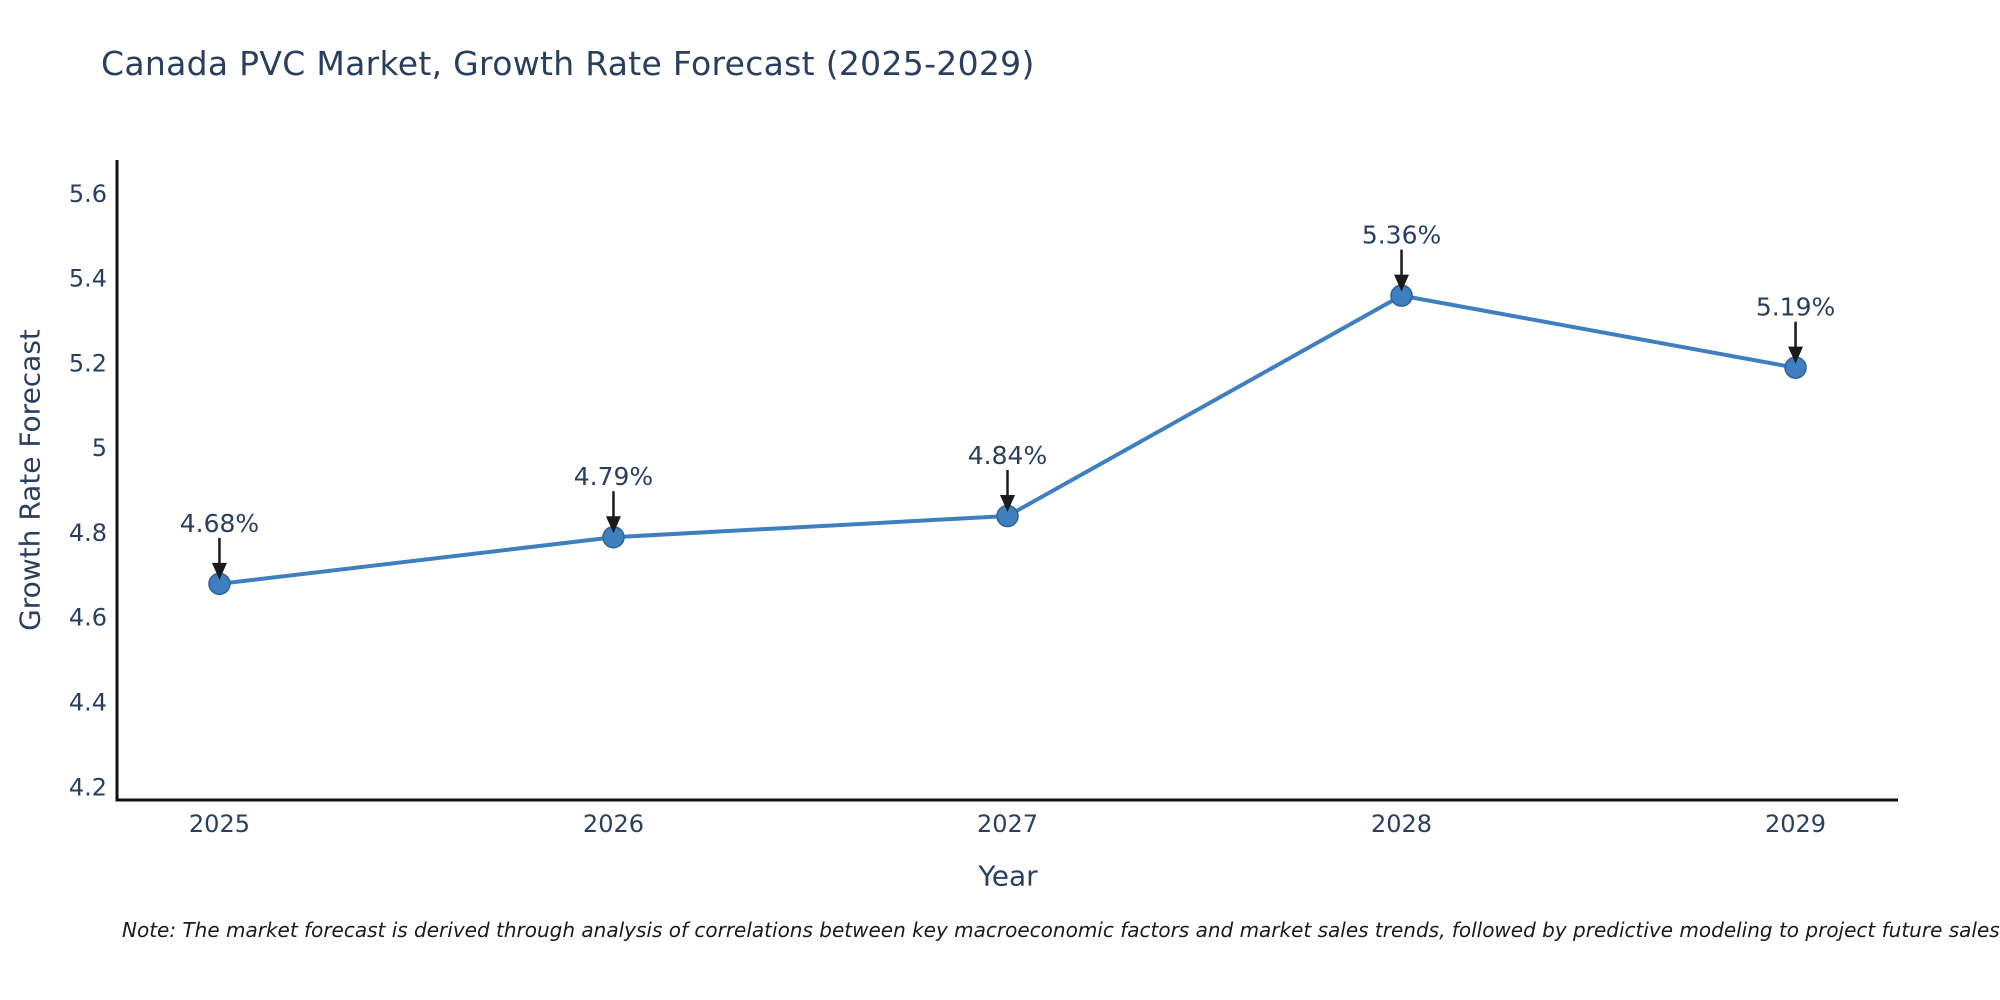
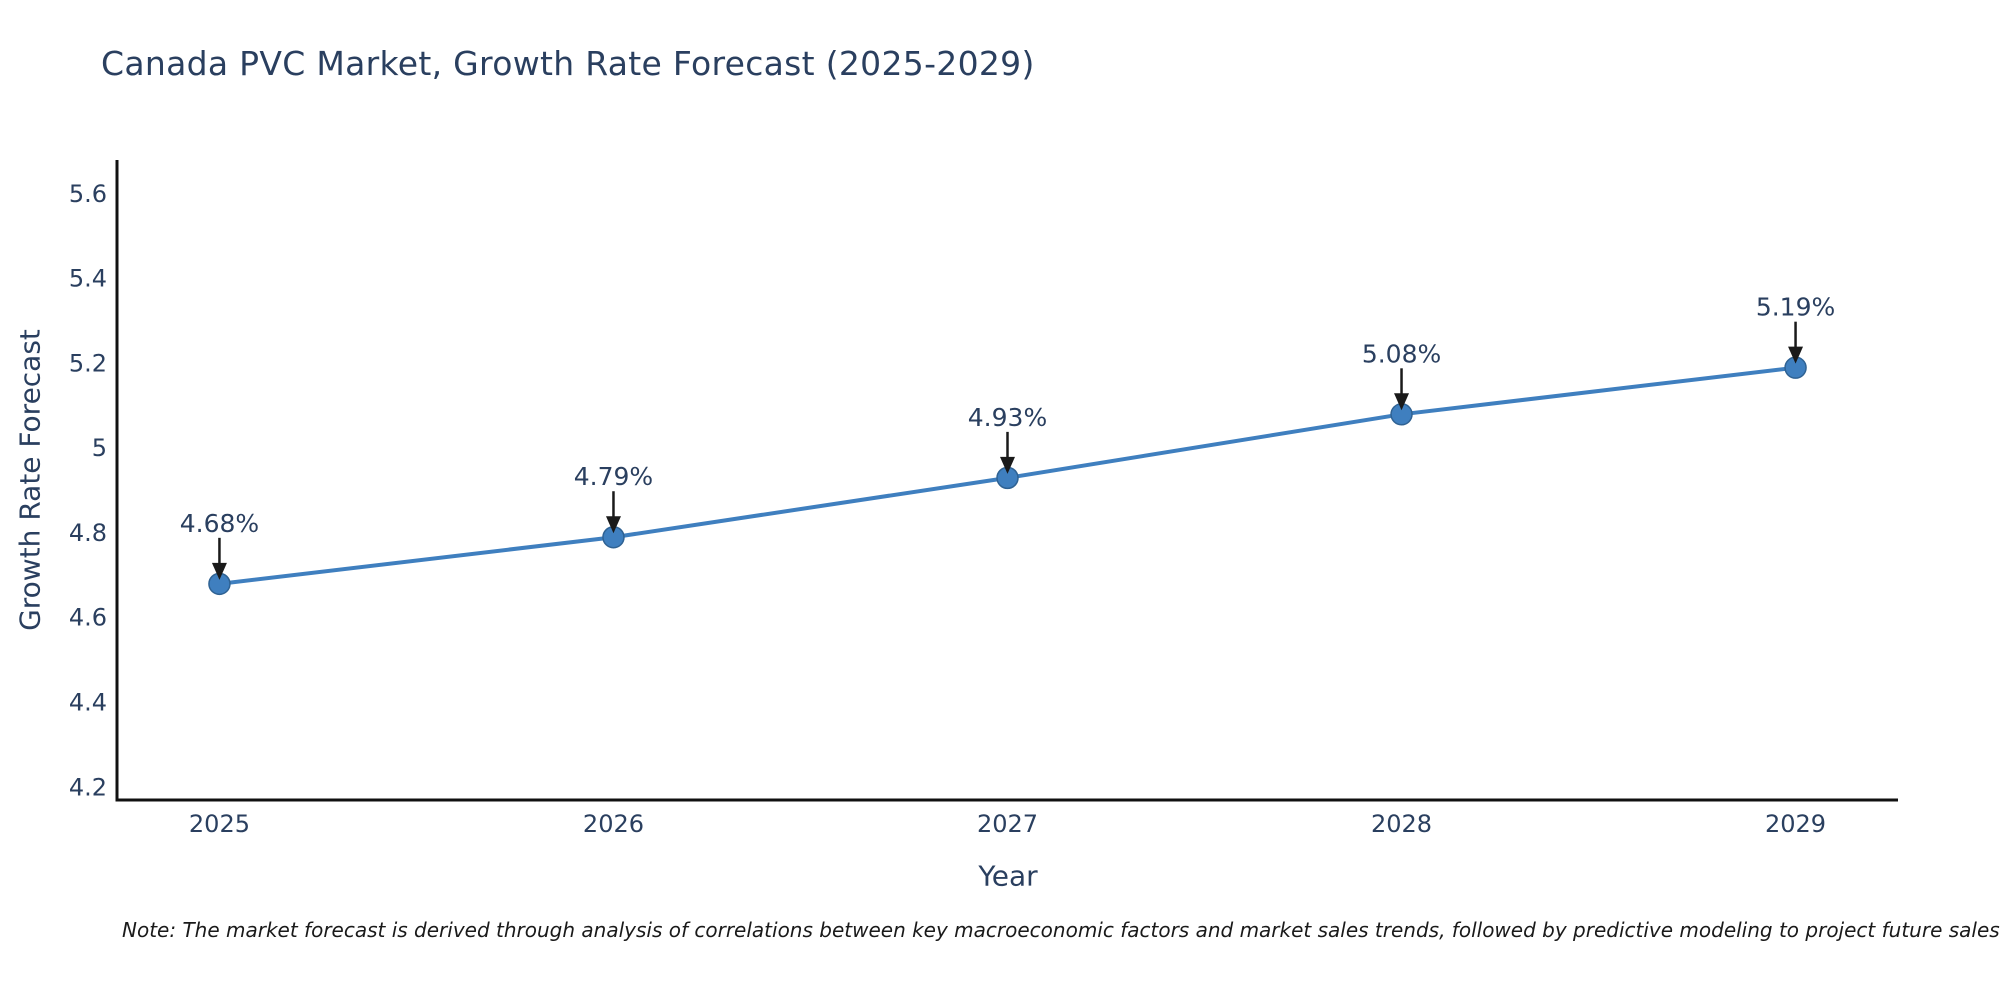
2027: 4.84% -> 4.93%
2028: 5.36% -> 5.08%
